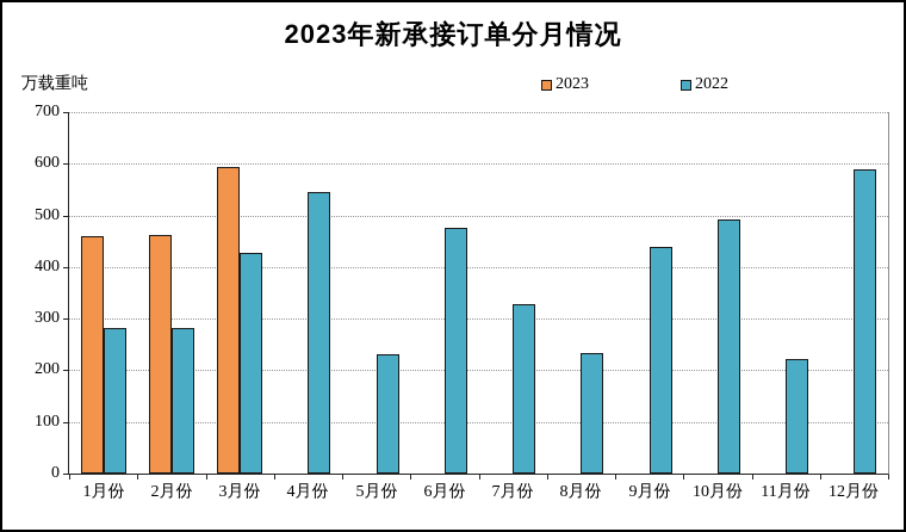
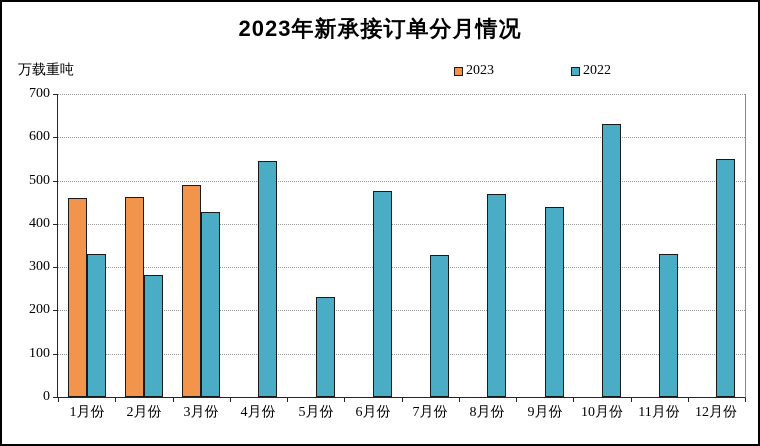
2022/1月份: 280 -> 330
2023/3月份: 590 -> 490
2022/8月份: 230 -> 470
2022/10月份: 490 -> 630
2022/11月份: 220 -> 330
2022/12月份: 590 -> 550
